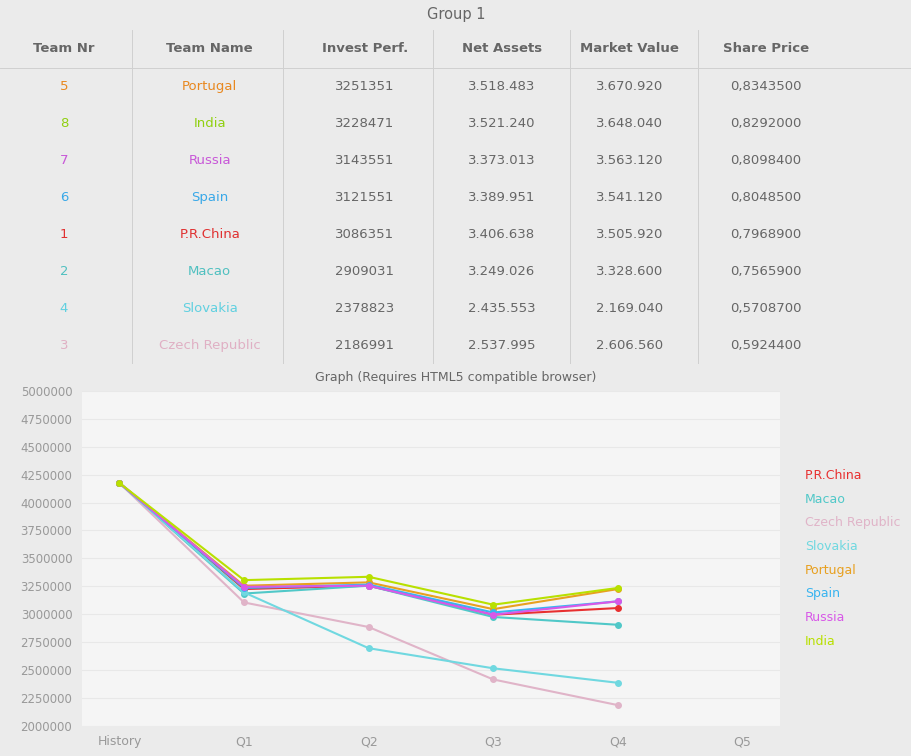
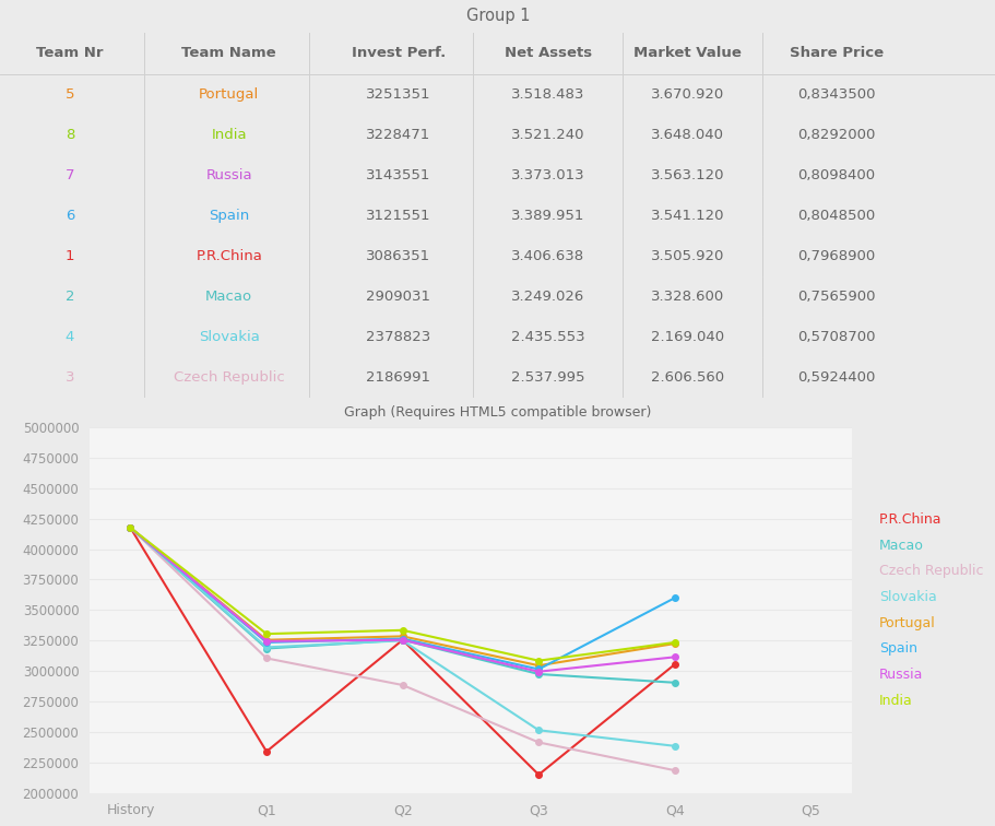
P.R.China/Q1: 3220000 -> 2340000
Slovakia/Q2: 2700000 -> 3250000
P.R.China/Q3: 3000000 -> 2150000
Spain/Q4: 3120000 -> 3600000
